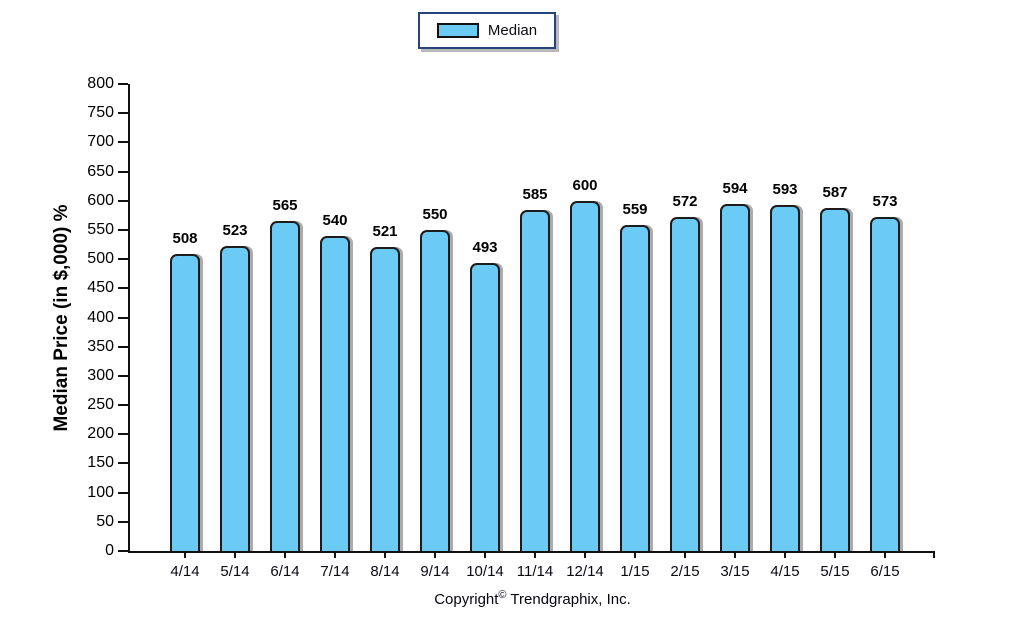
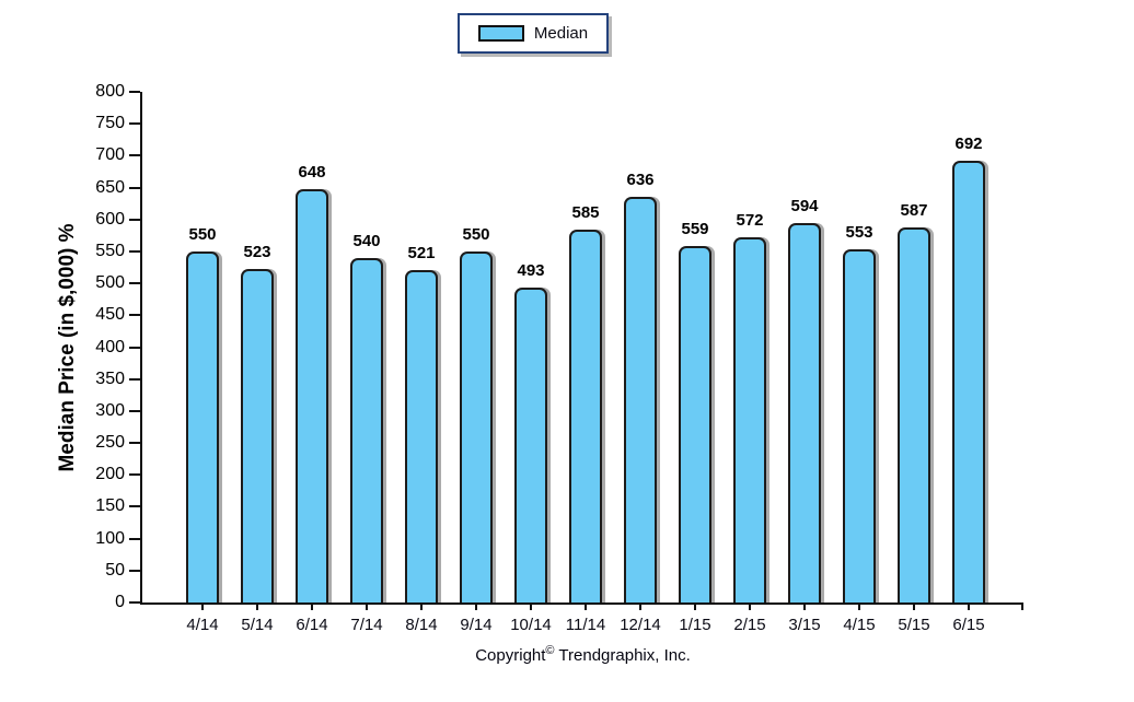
4/14: 508 -> 550
6/14: 565 -> 648
12/14: 600 -> 636
4/15: 593 -> 553
6/15: 573 -> 692
